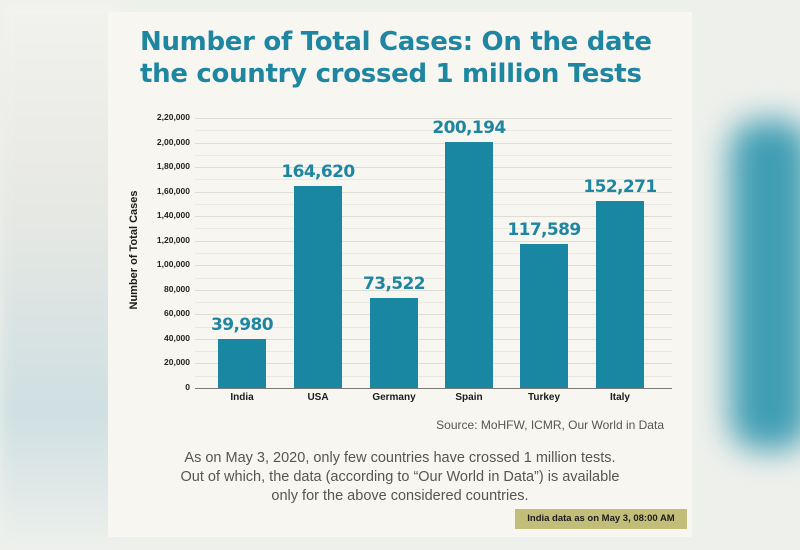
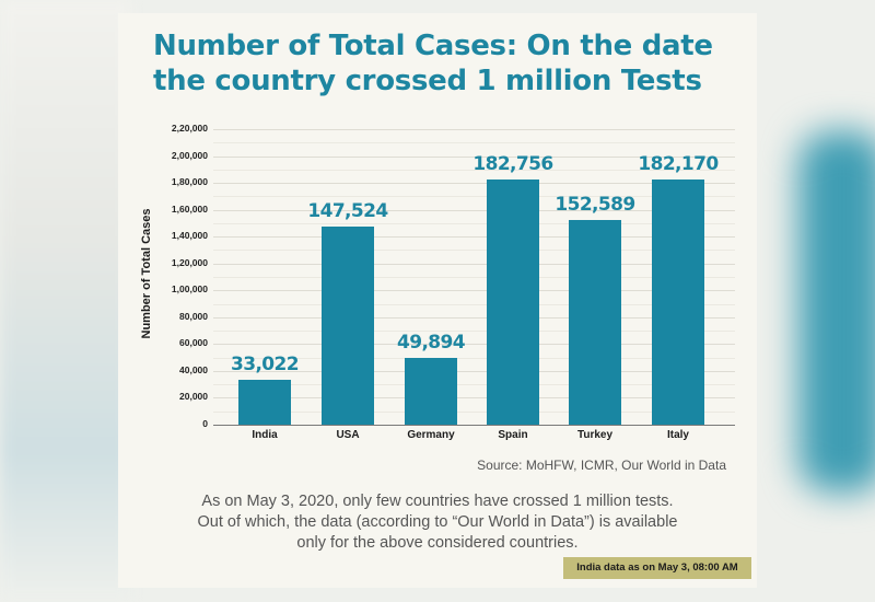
India: 39,980 -> 33,022
USA: 164,620 -> 147,524
Germany: 73,522 -> 49,894
Spain: 200,194 -> 182,756
Turkey: 117,589 -> 152,589
Italy: 152,271 -> 182,170
